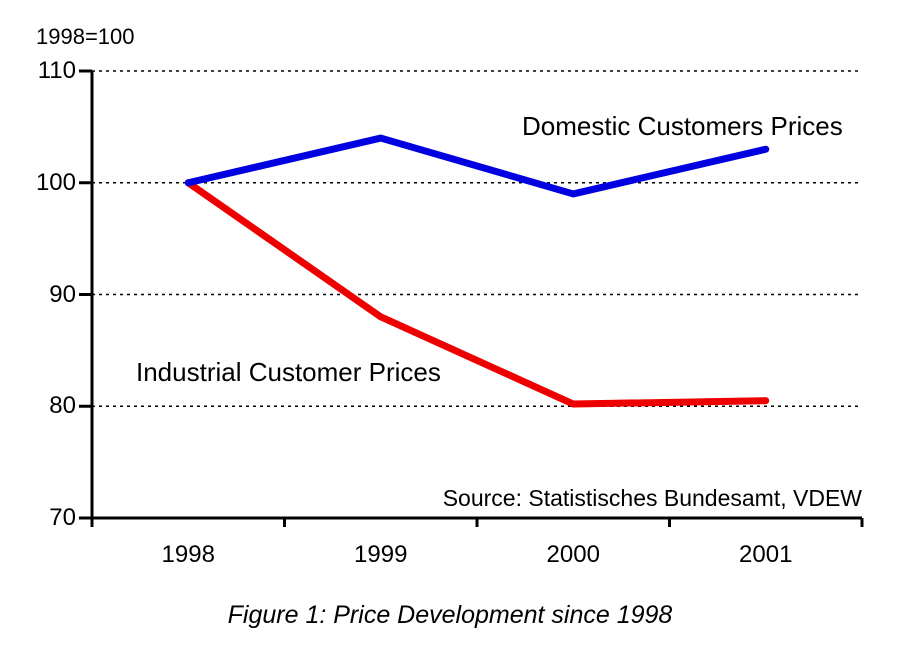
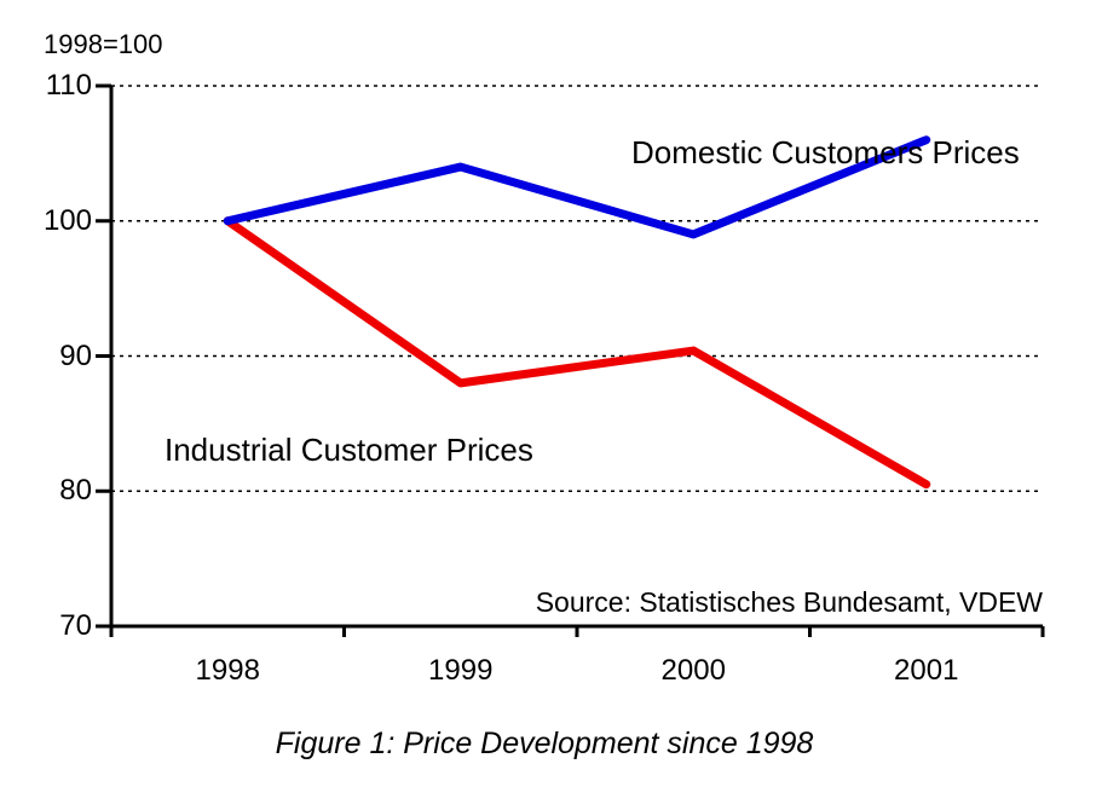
Industrial Customer Prices/2000: 80.2 -> 90.4
Domestic Customers Prices/2001: 103 -> 106
